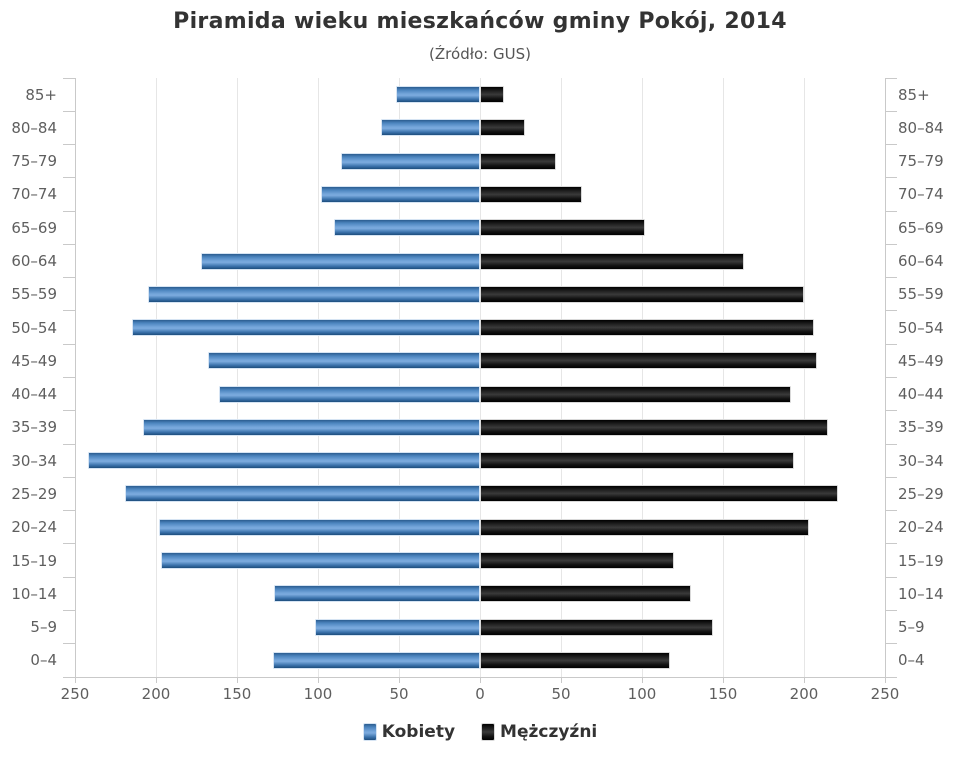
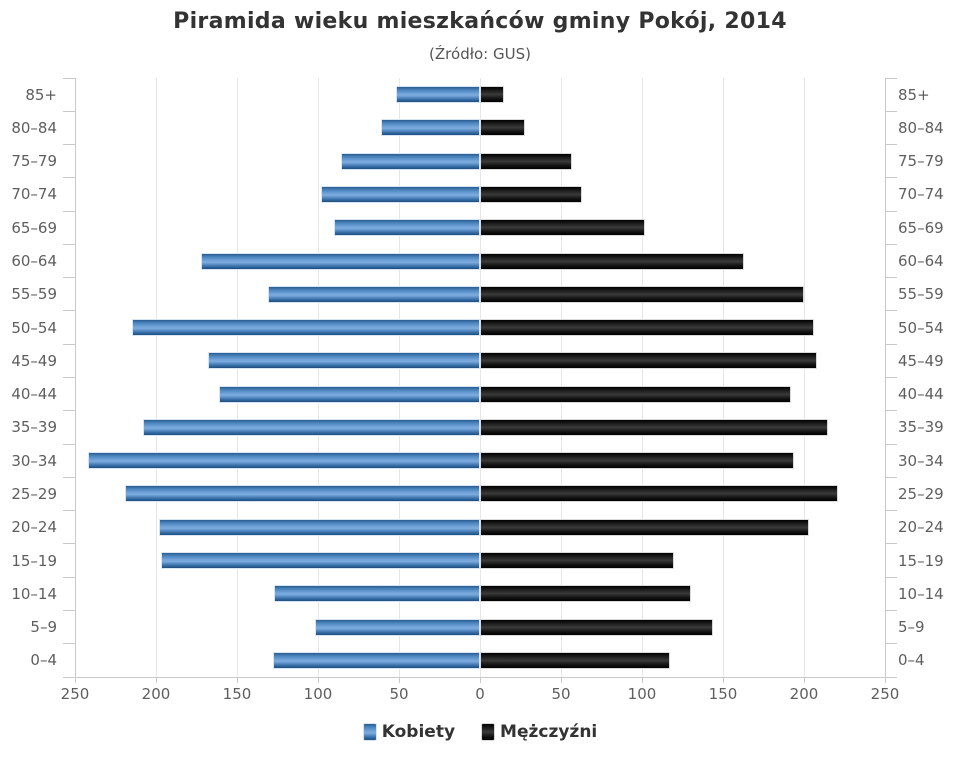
Mężczyźni/75–79: 47 -> 57
Kobiety/55–59: 205 -> 131
